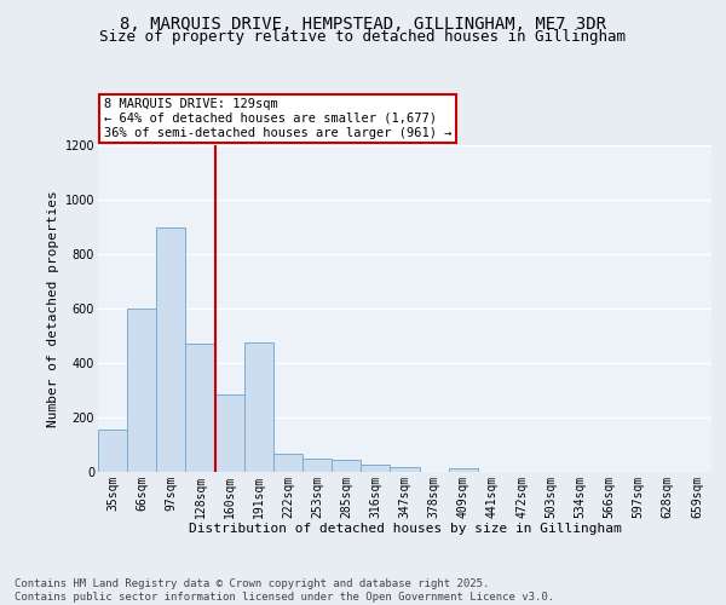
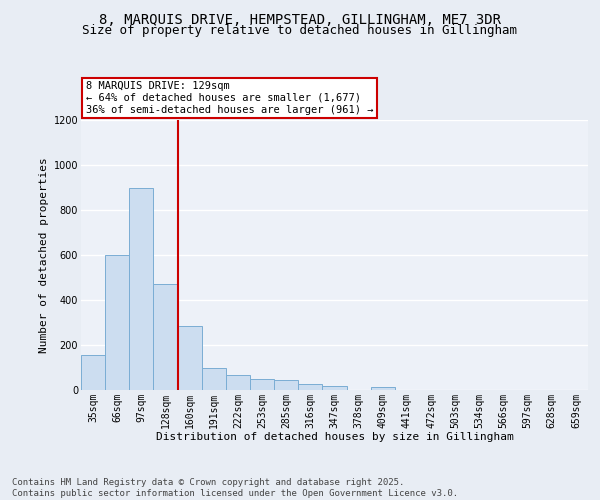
191sqm: 475 -> 100
